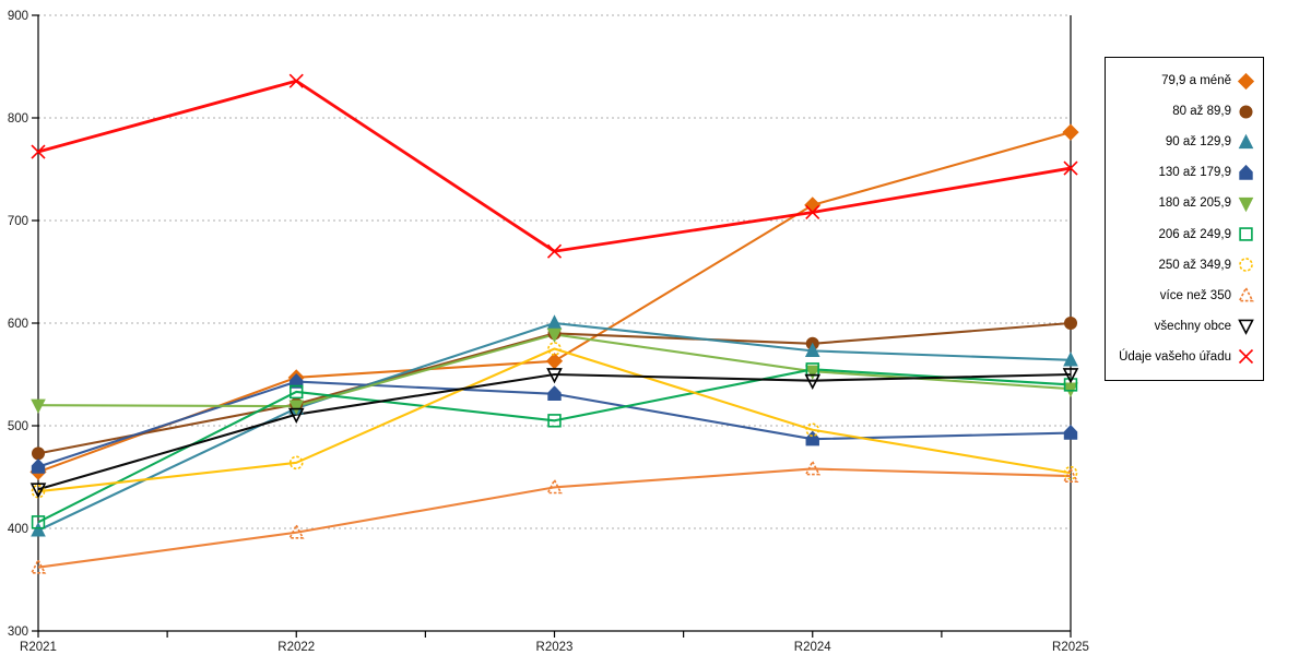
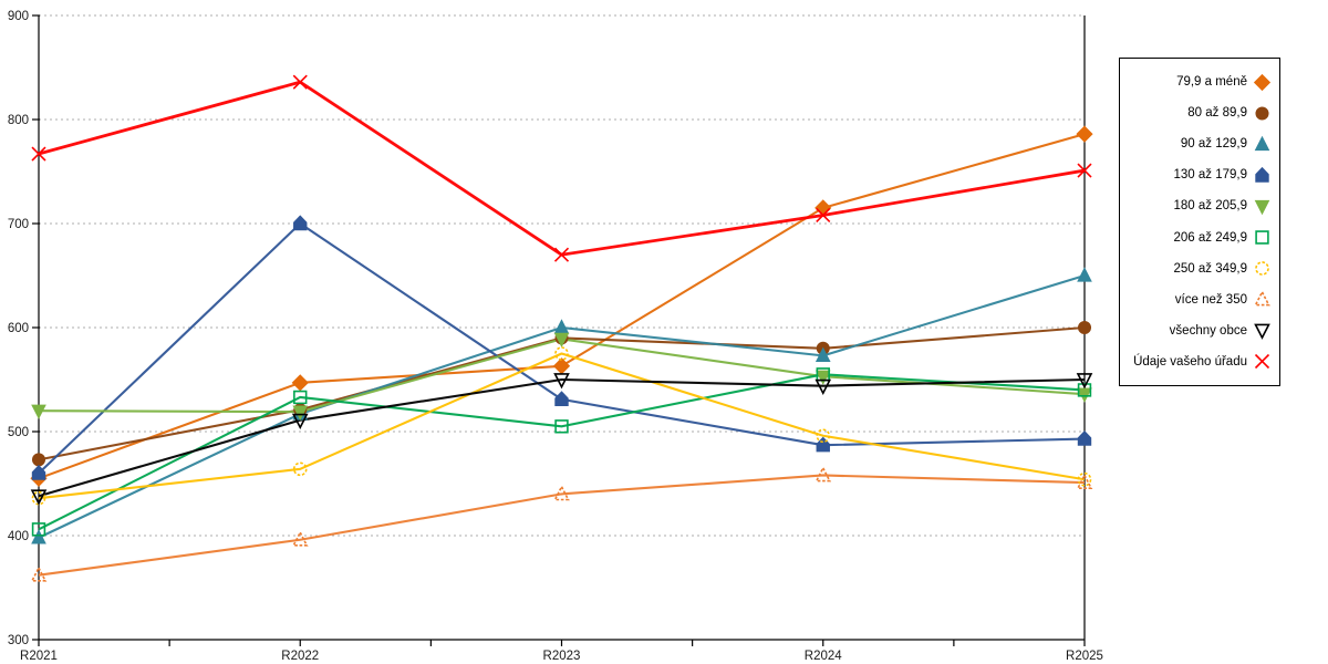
130 až 179,9/R2022: 540 -> 700
90 až 129,9/R2025: 560 -> 650
